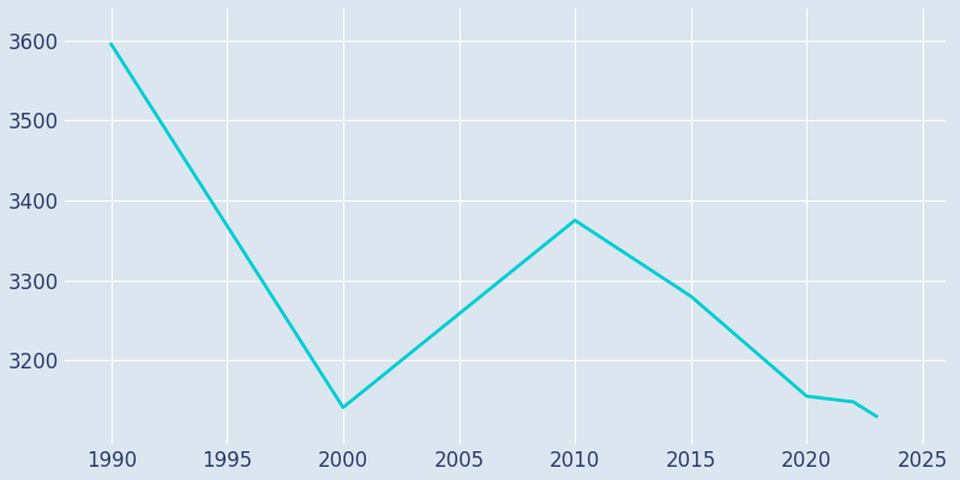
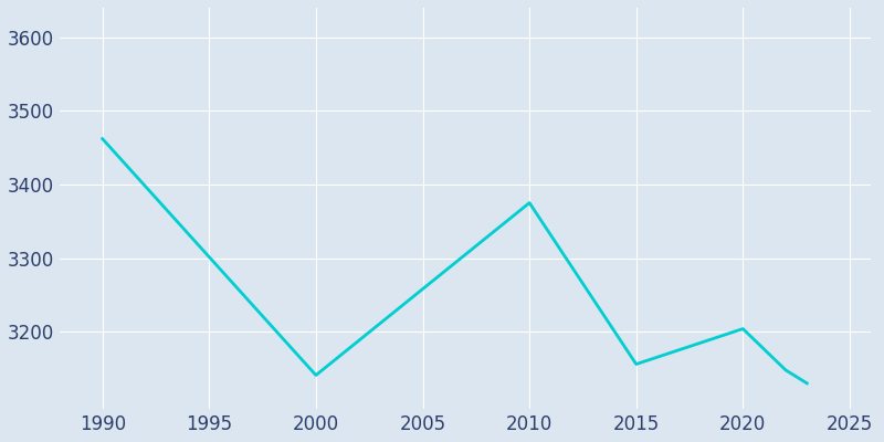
1990: 3595 -> 3462
2015: 3280 -> 3156
2020: 3155 -> 3204
